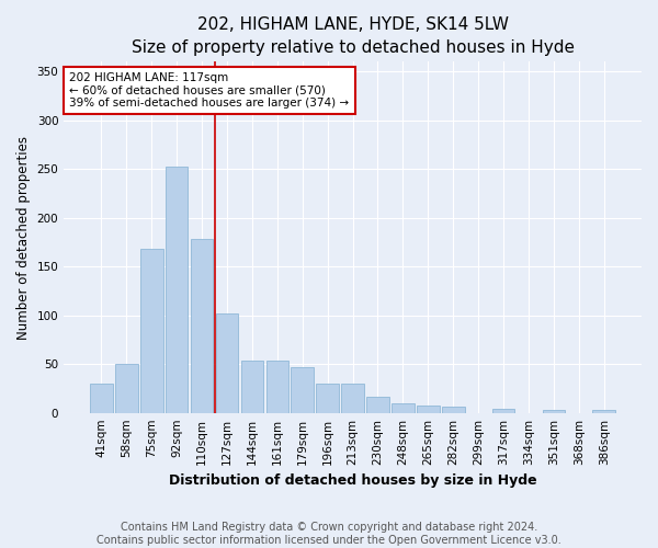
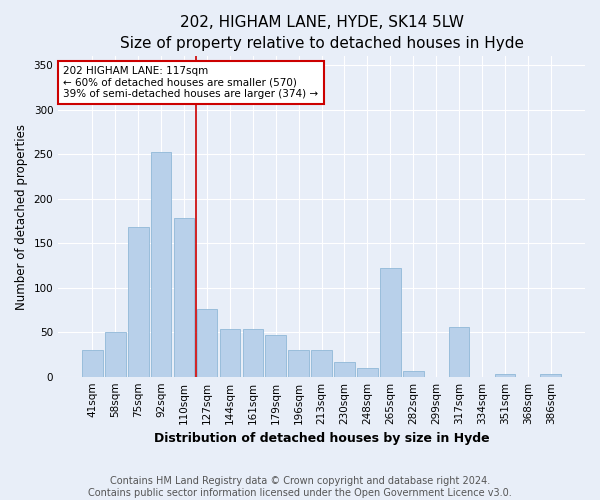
127sqm: 102 -> 76
265sqm: 8 -> 122
317sqm: 4 -> 56
